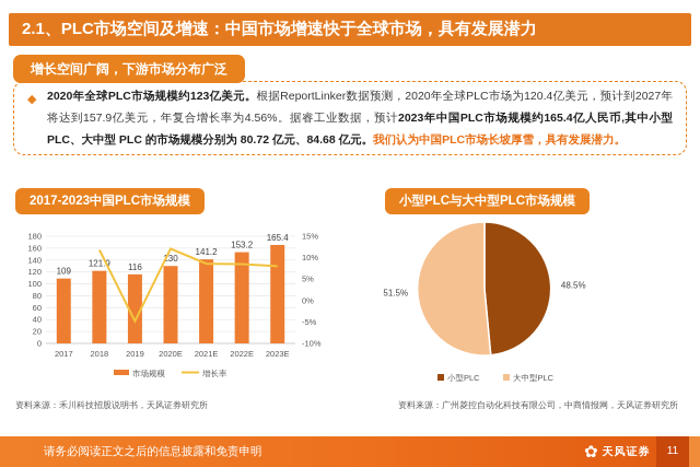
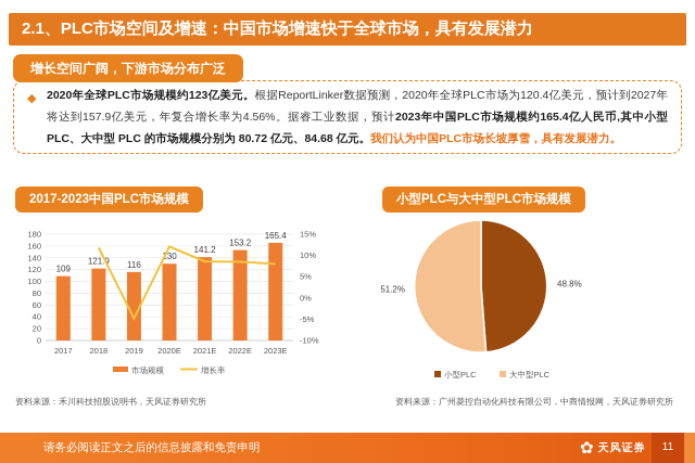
小型PLC与大中型PLC市场规模/小型PLC: 48.5% -> 48.8%
小型PLC与大中型PLC市场规模/大中型PLC: 51.5% -> 51.2%
